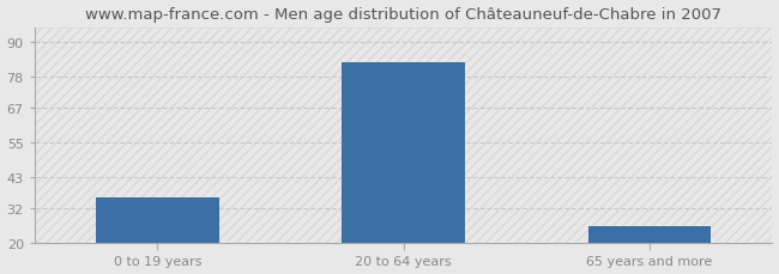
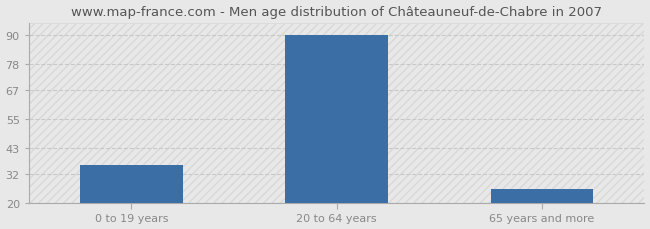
20 to 64 years: 83 -> 90
